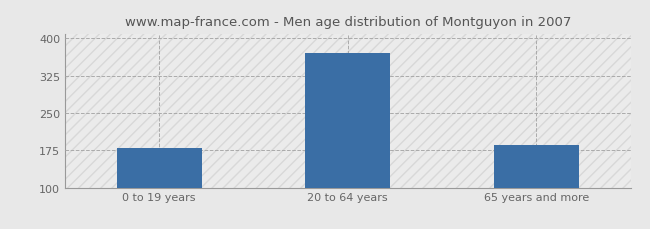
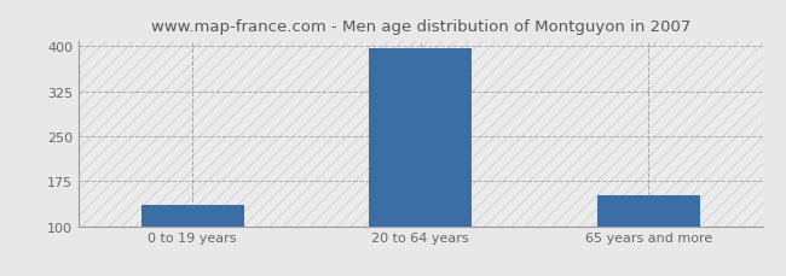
0 to 19 years: 180 -> 135
20 to 64 years: 370 -> 396
65 years and more: 185 -> 152
